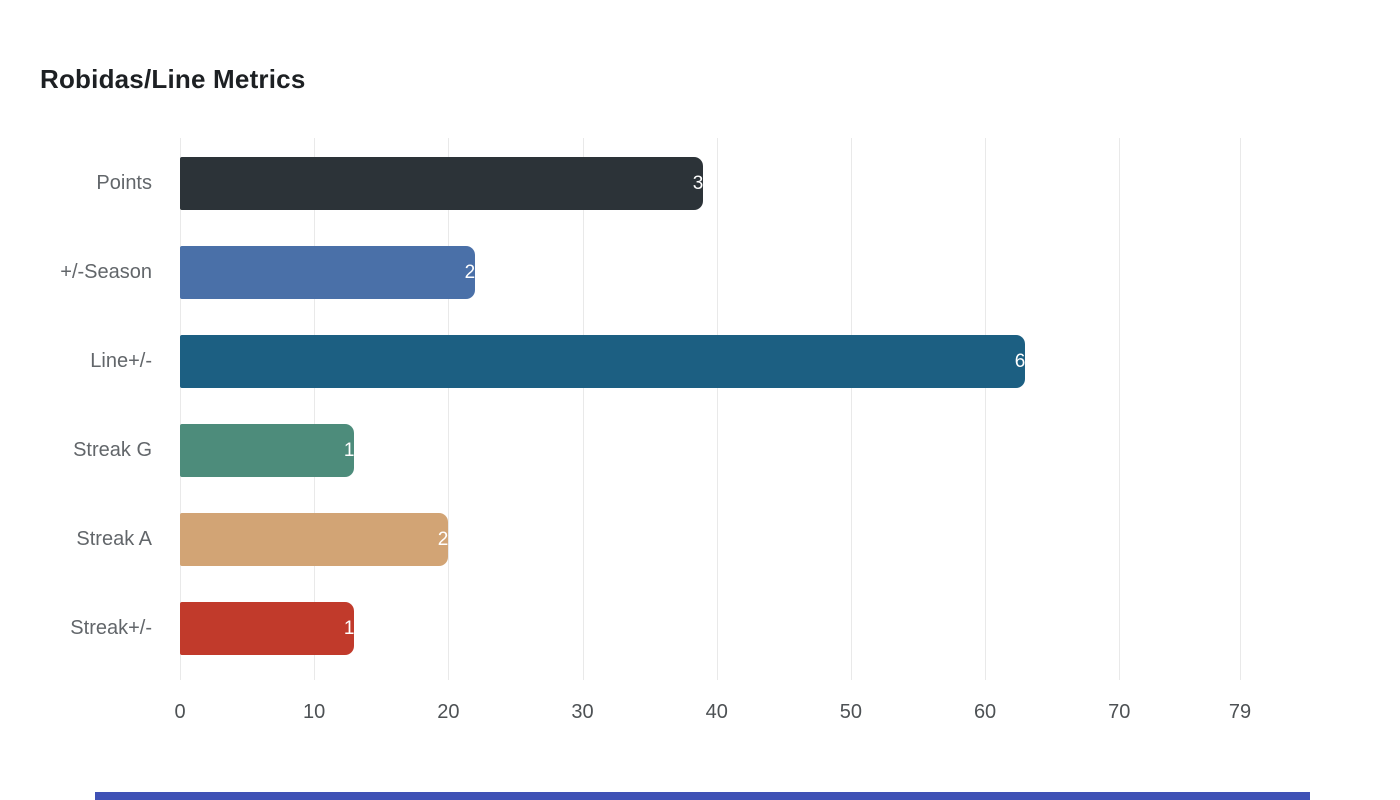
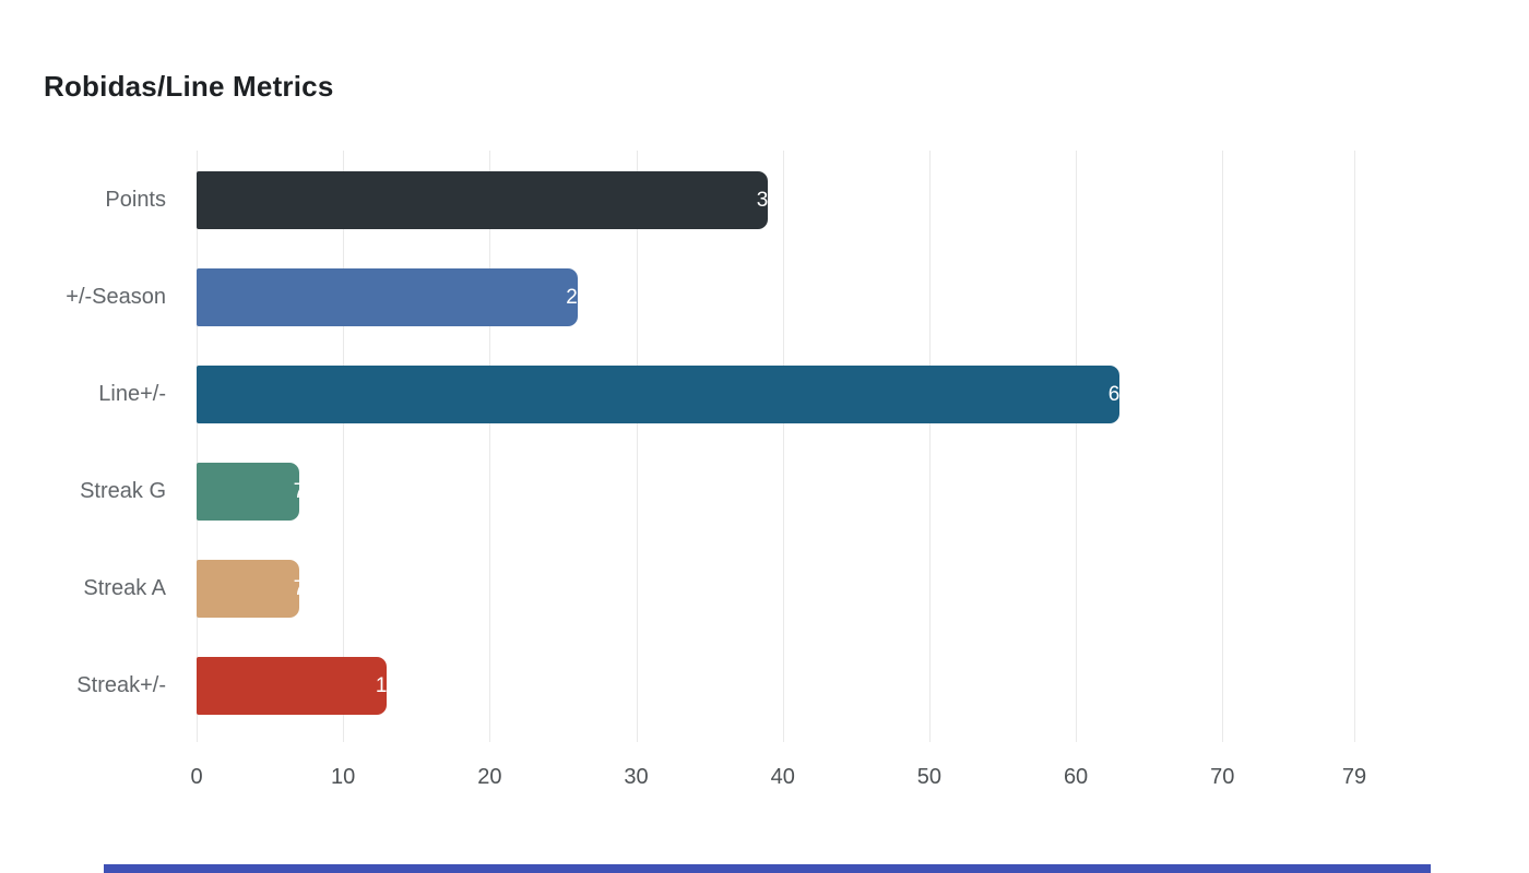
+/-Season: 22 -> 26
Streak G: 13 -> 7
Streak A: 20 -> 7
